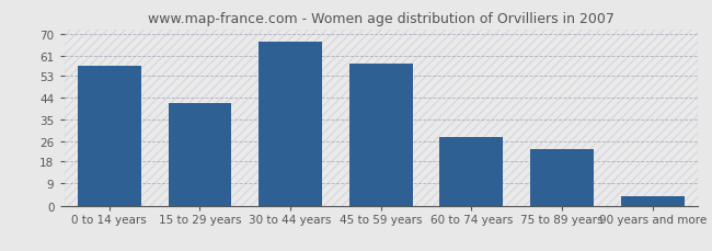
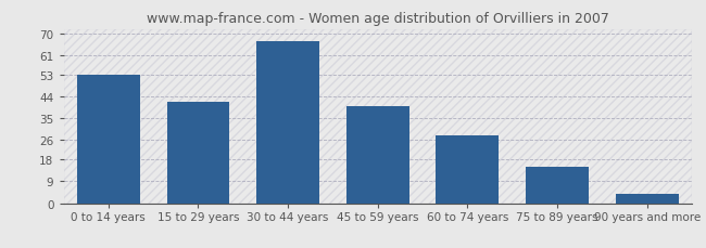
0 to 14 years: 57 -> 53
45 to 59 years: 58 -> 40
75 to 89 years: 23 -> 15
